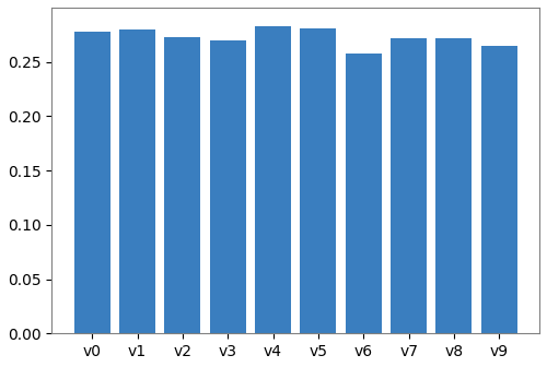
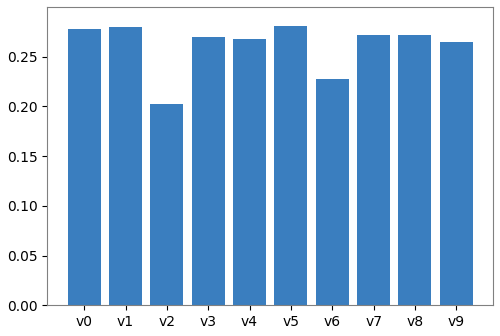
v2: 0.273 -> 0.202
v4: 0.283 -> 0.268
v6: 0.258 -> 0.228
